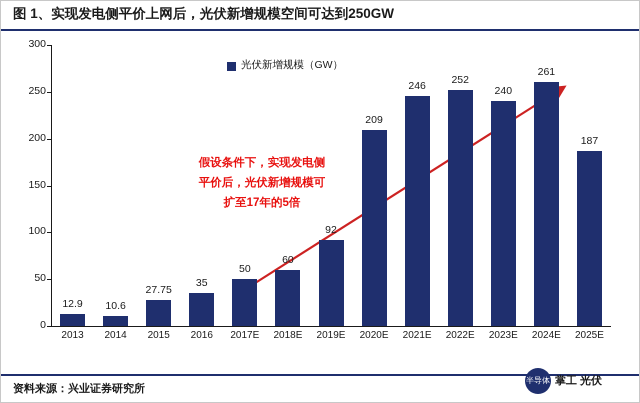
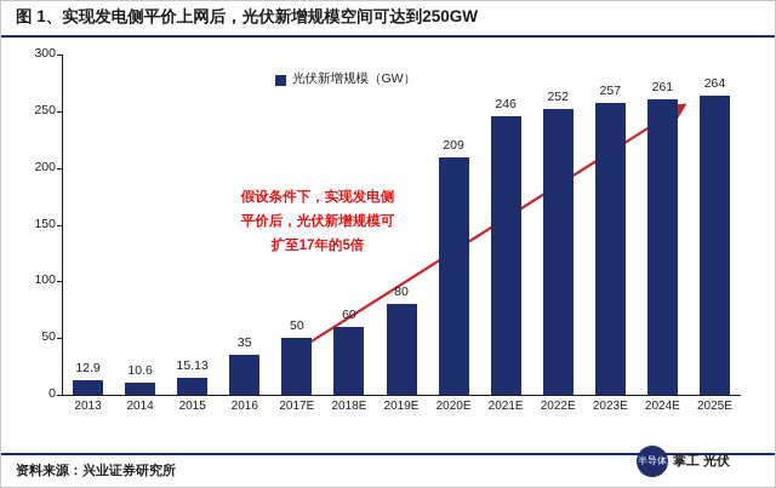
2015: 27.75 -> 15.13
2019E: 92 -> 80
2023E: 240 -> 257
2025E: 187 -> 264
